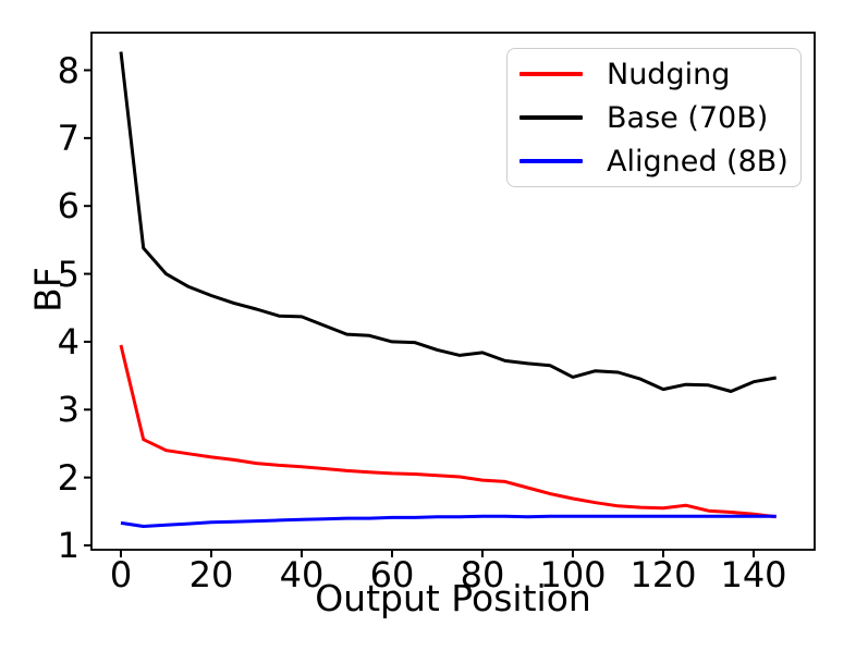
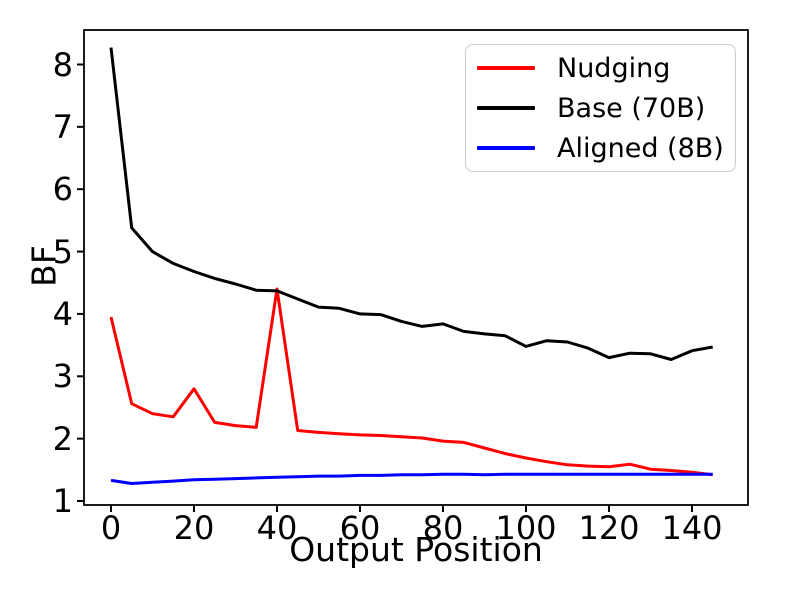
Nudging/20: 2.3 -> 2.8
Nudging/40: 2.2 -> 4.4
